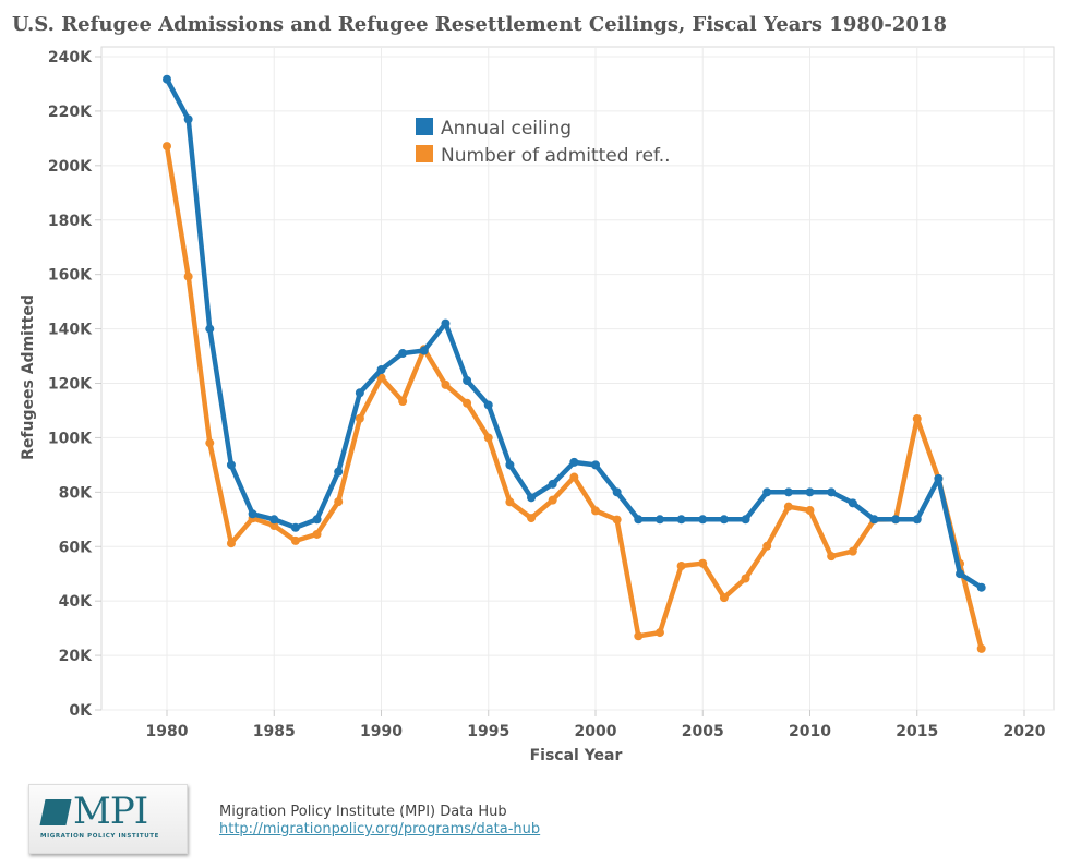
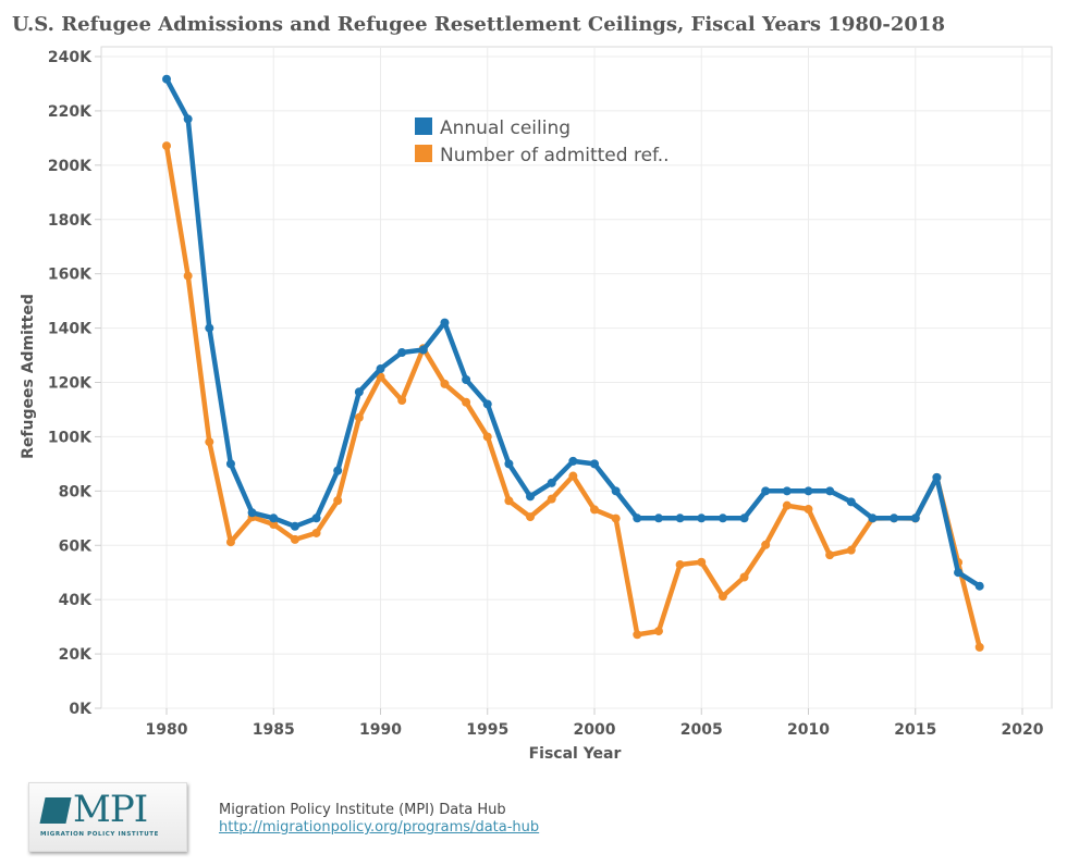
Number of admitted ref../2015: 107K -> 70K
